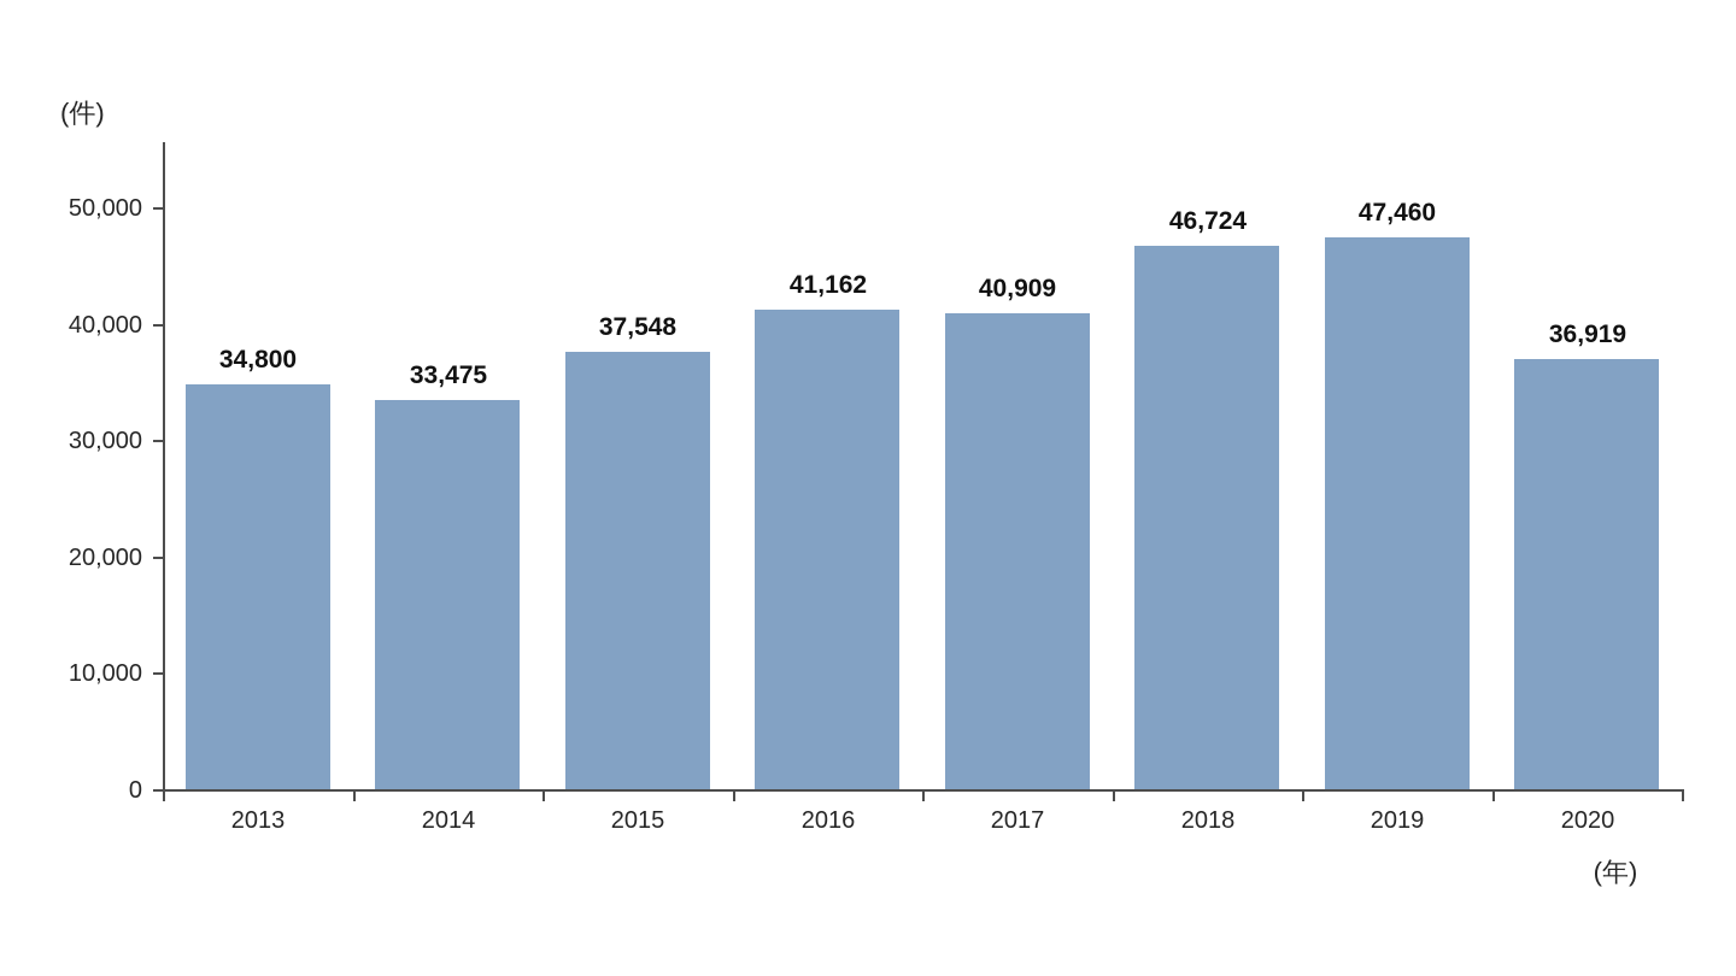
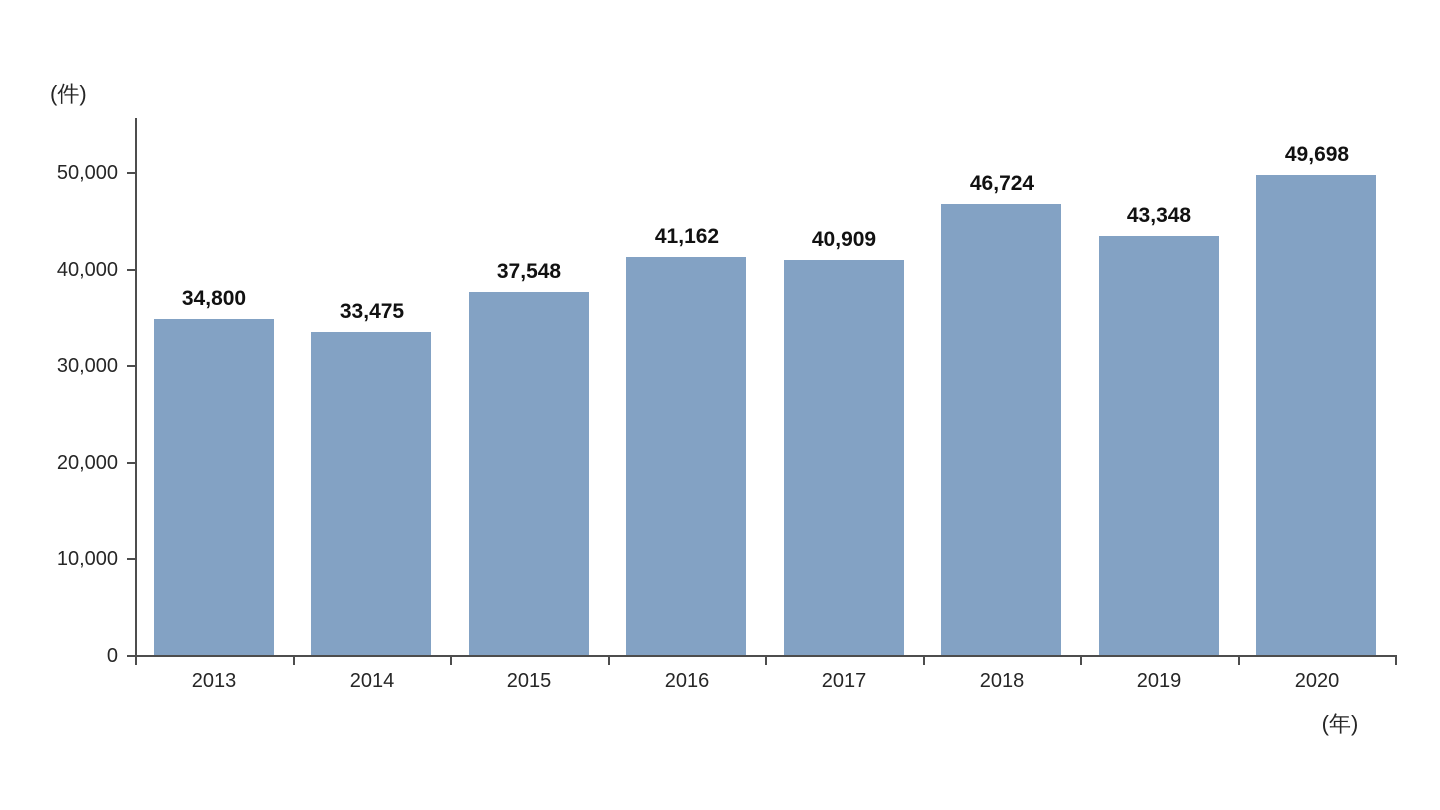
2019: 47,460 -> 43,348
2020: 36,919 -> 49,698
